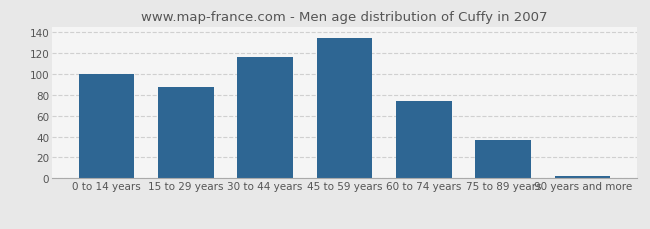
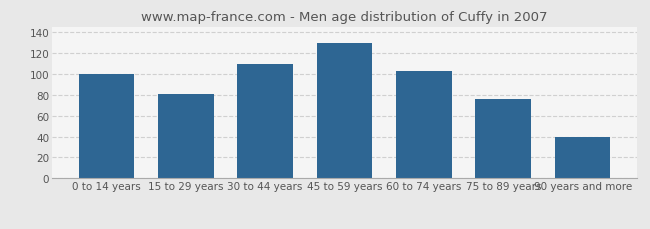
15 to 29 years: 87 -> 81
30 to 44 years: 116 -> 109
45 to 59 years: 134 -> 129
60 to 74 years: 74 -> 103
75 to 89 years: 37 -> 76
90 years and more: 2 -> 40
